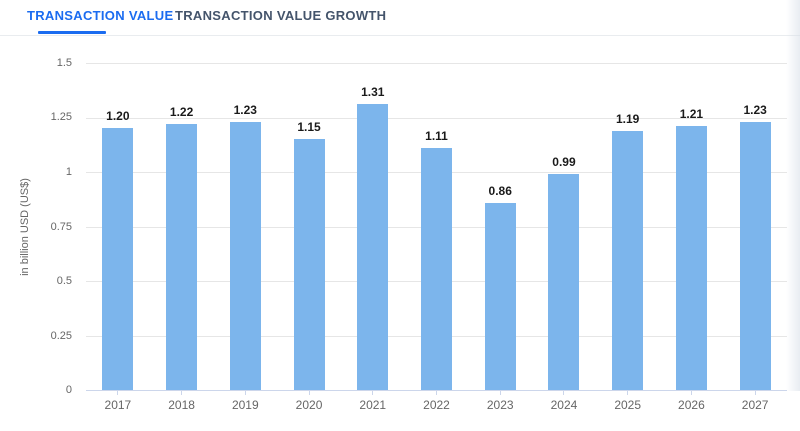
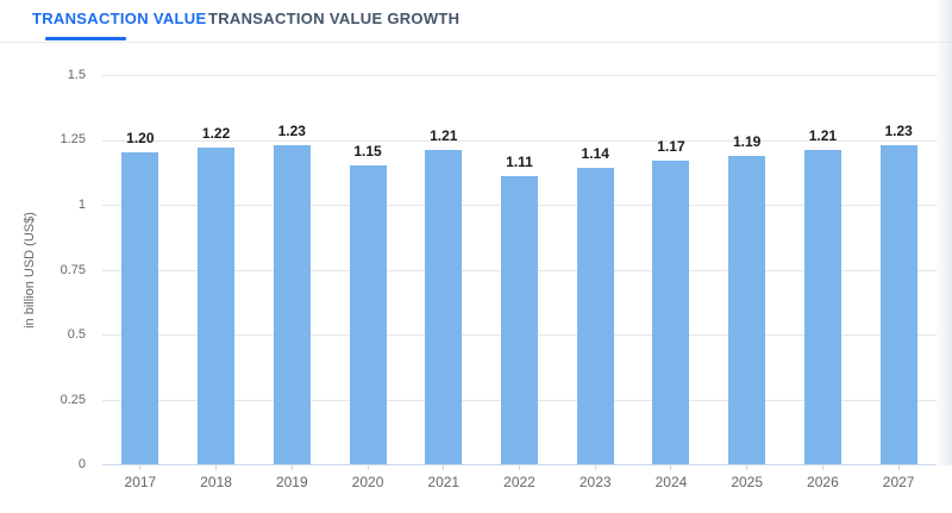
2021: 1.31 -> 1.21
2023: 0.86 -> 1.14
2024: 0.99 -> 1.17
